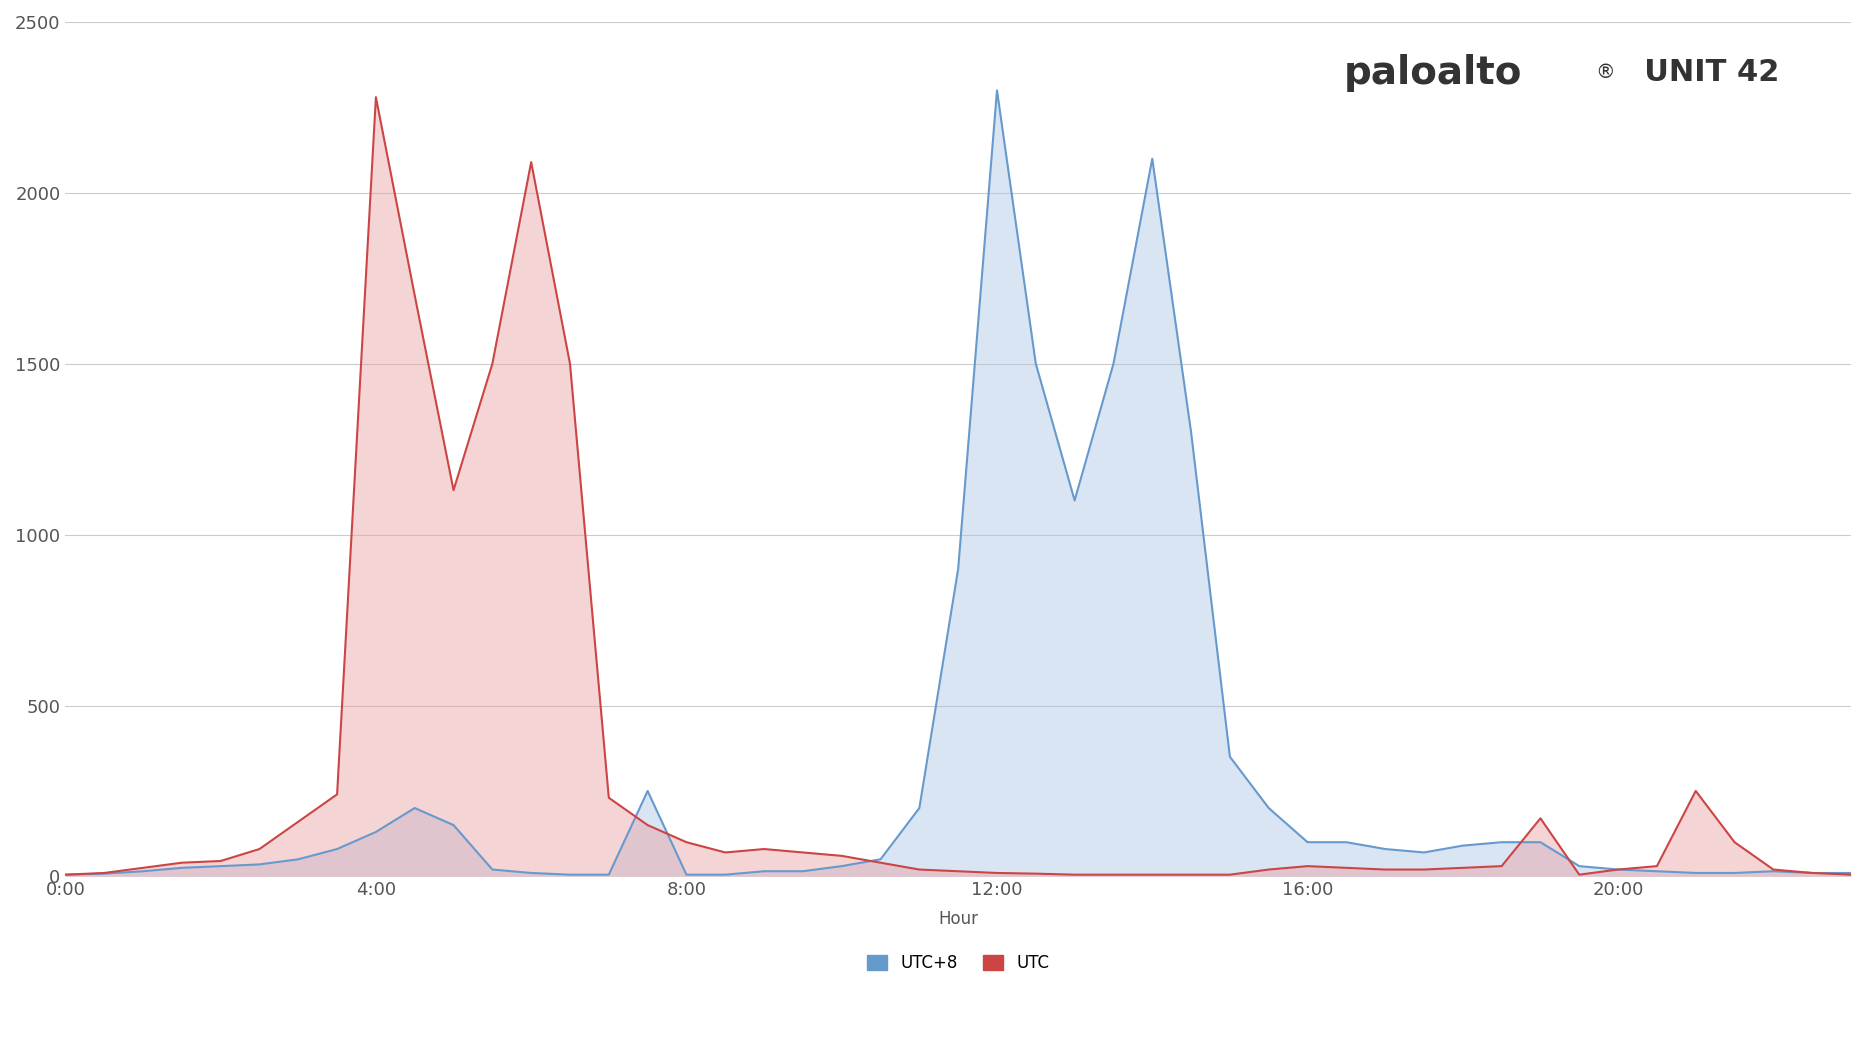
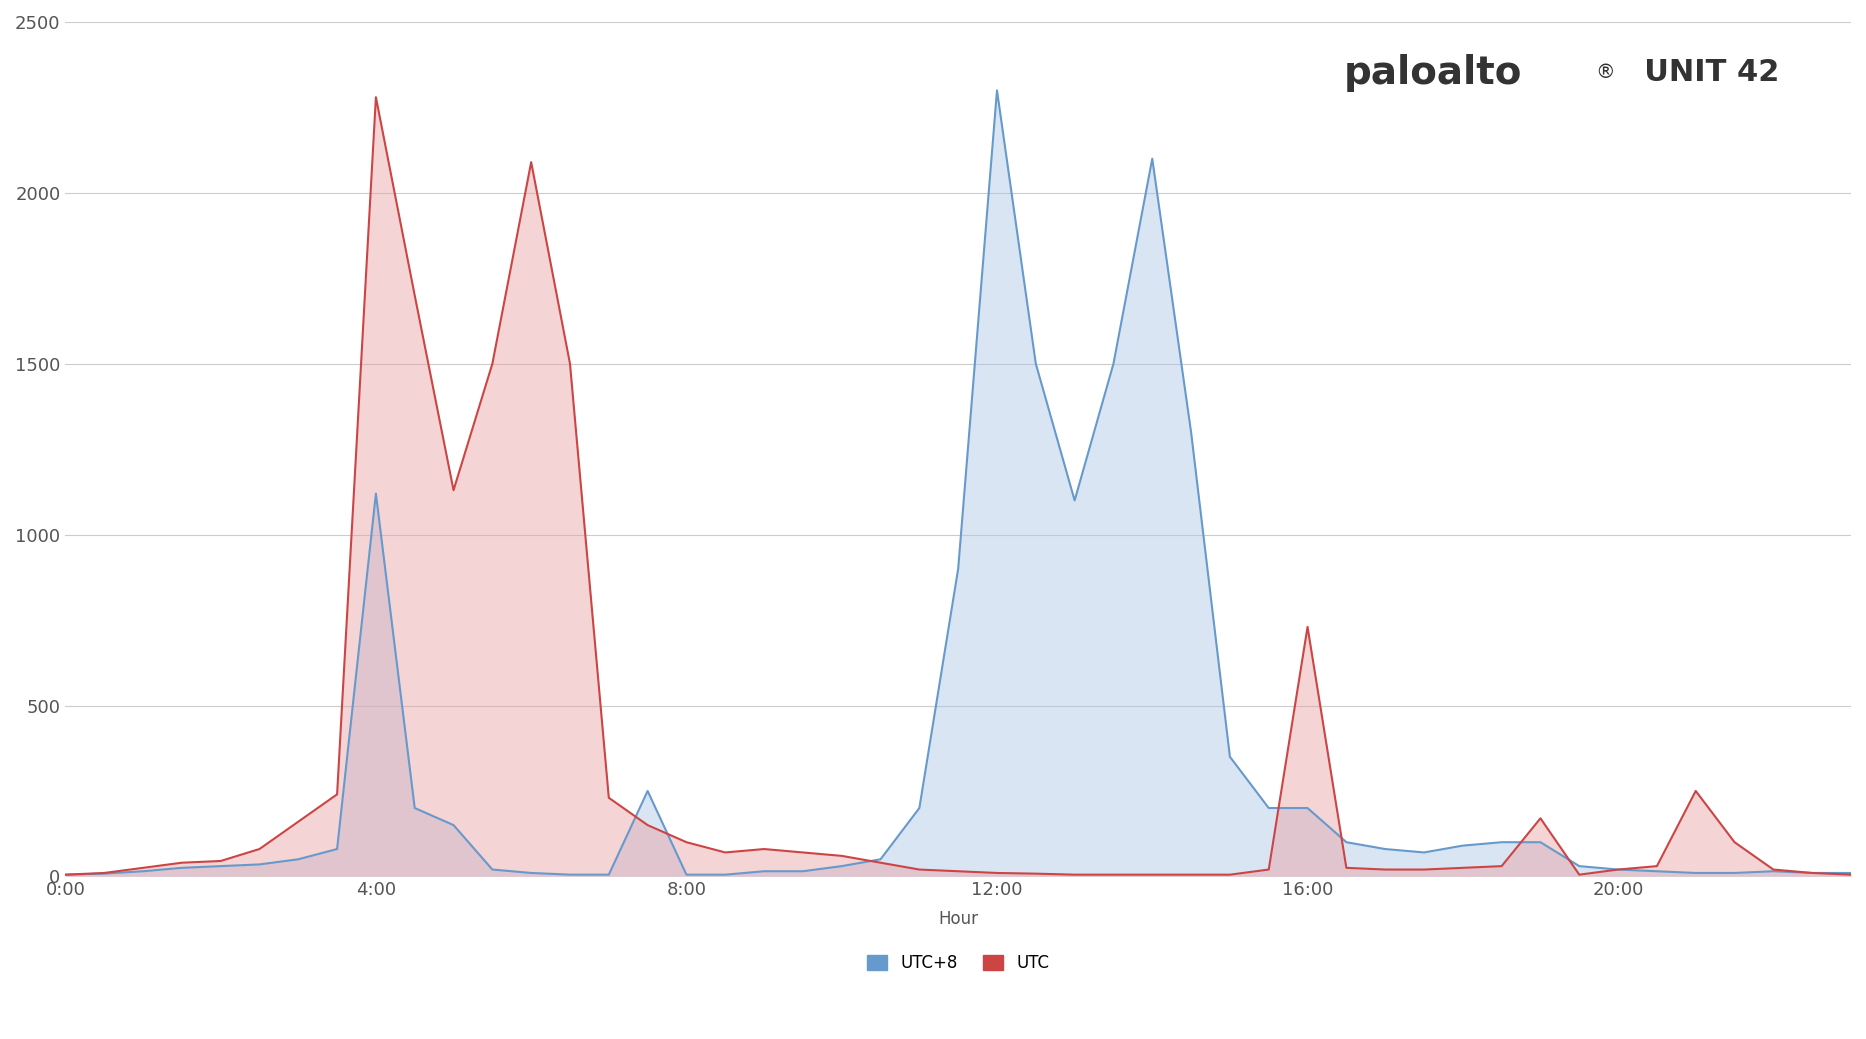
UTC+8/4:00: 130 -> 1120
UTC+8/16:00: 100 -> 200
UTC/16:00: 30 -> 730
